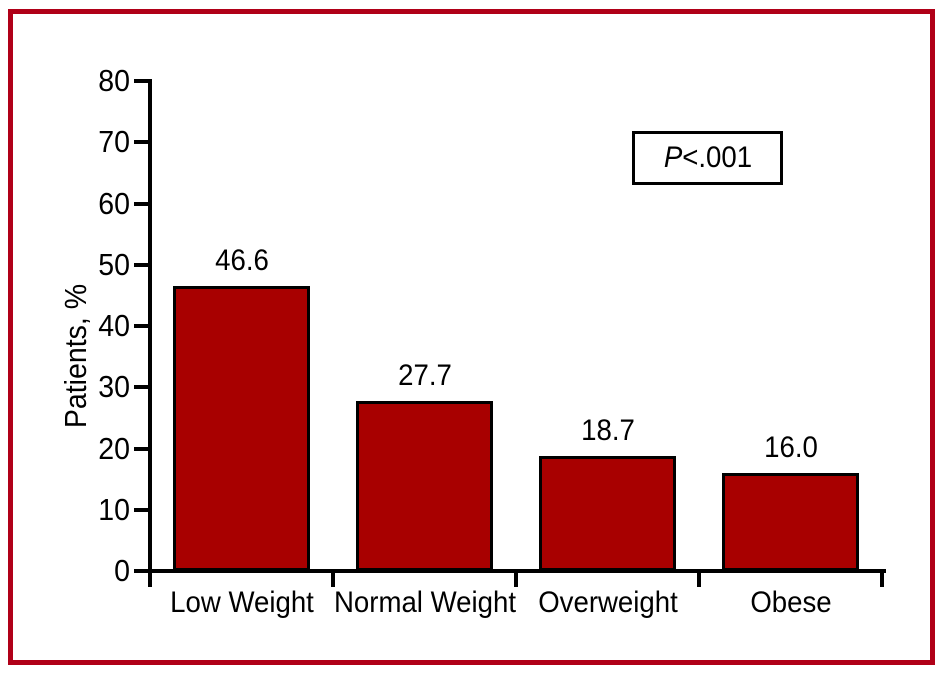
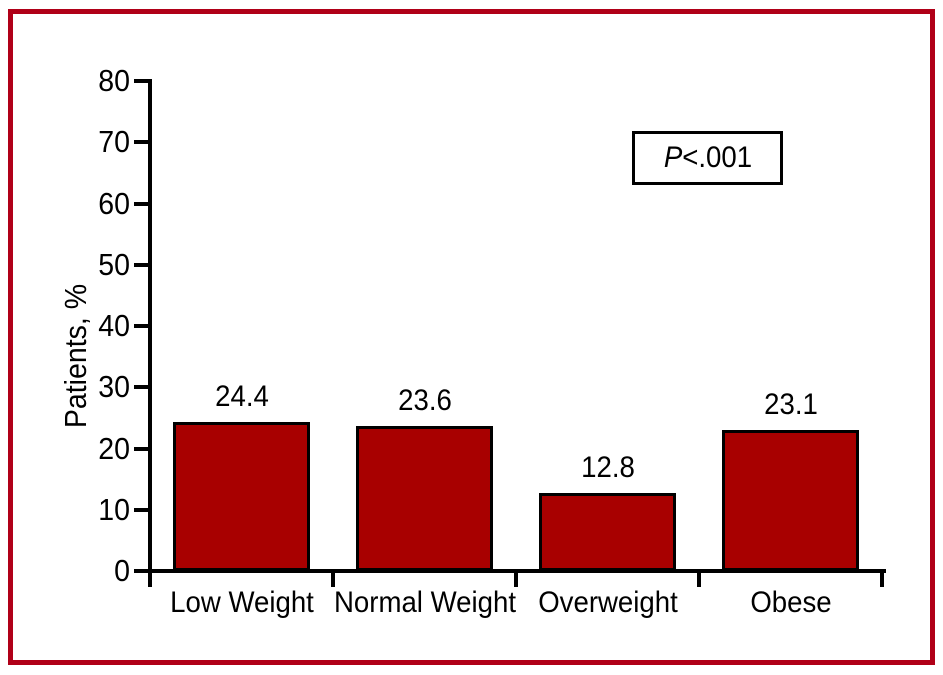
Low Weight: 46.6 -> 24.4
Normal Weight: 27.7 -> 23.6
Overweight: 18.7 -> 12.8
Obese: 16.0 -> 23.1
